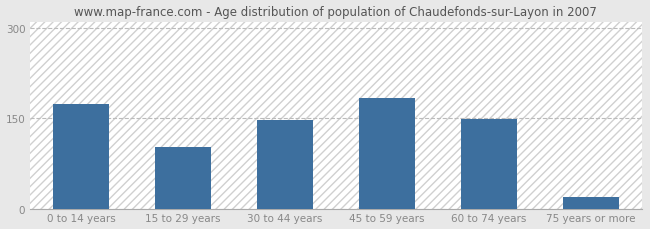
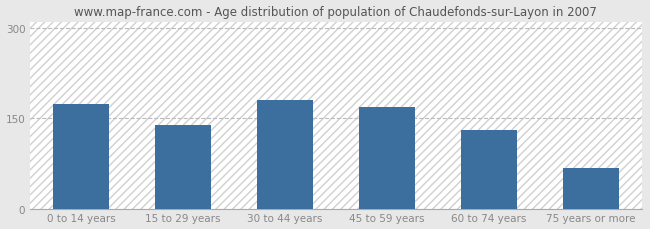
15 to 29 years: 102 -> 138
30 to 44 years: 146 -> 180
45 to 59 years: 184 -> 168
60 to 74 years: 148 -> 130
75 years or more: 20 -> 68
